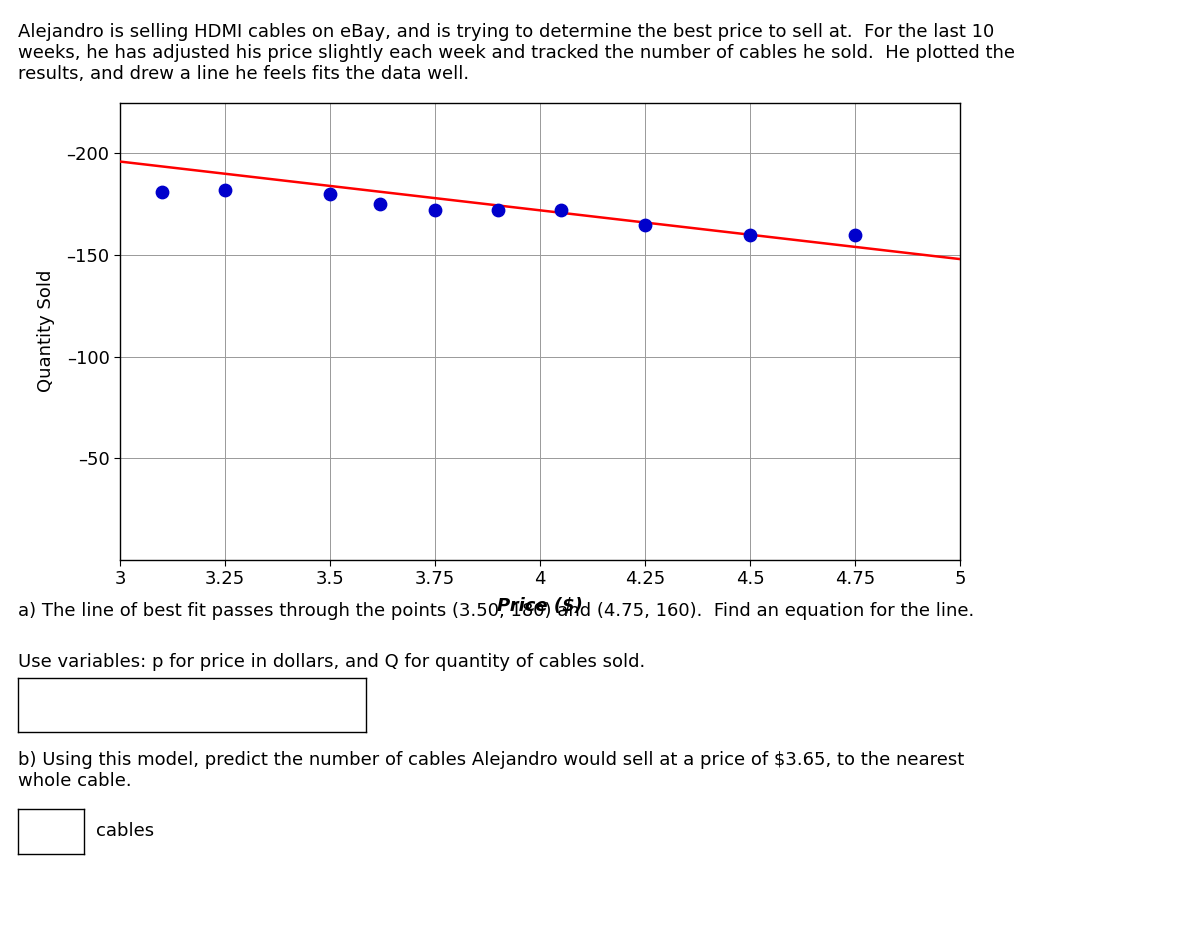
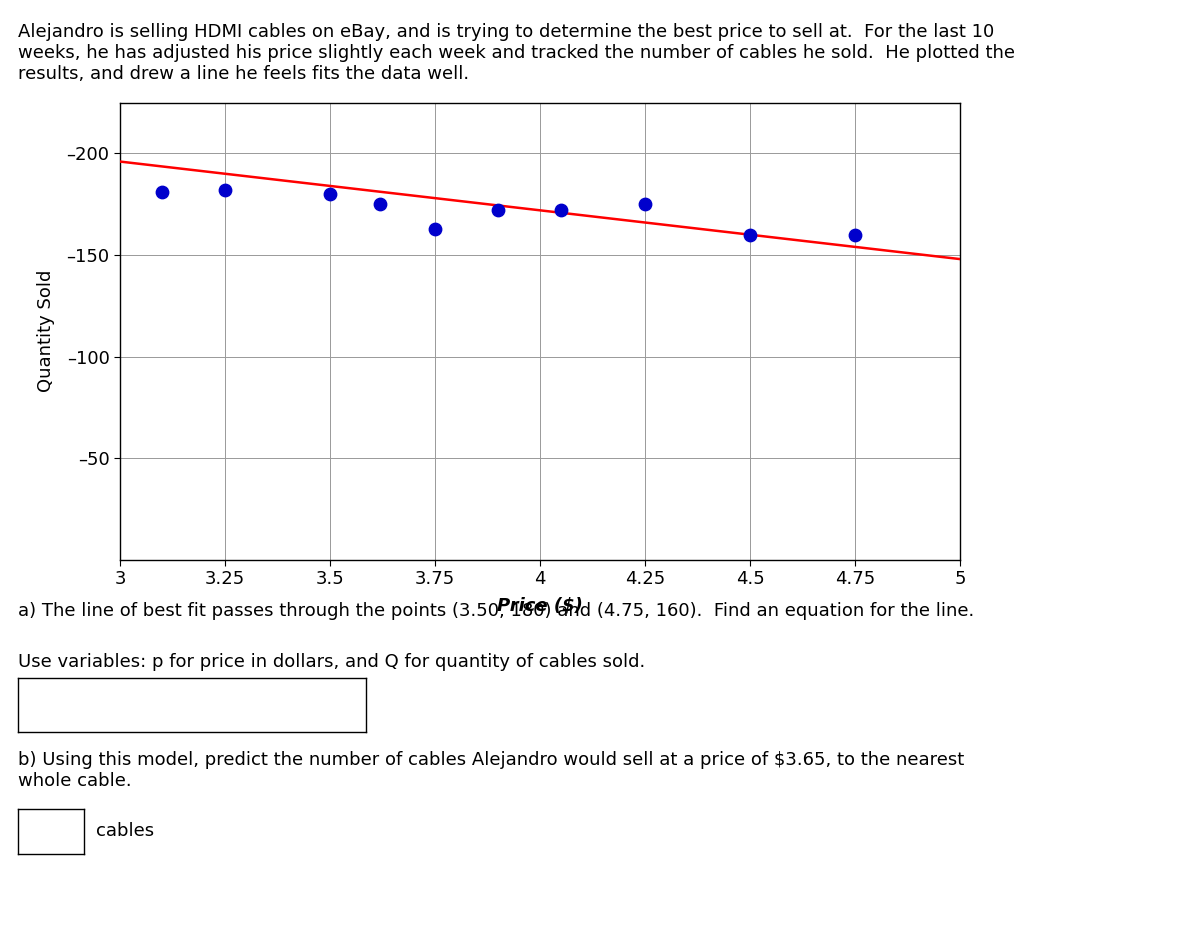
3.75: –172 -> –163
4.25: –165 -> –175
